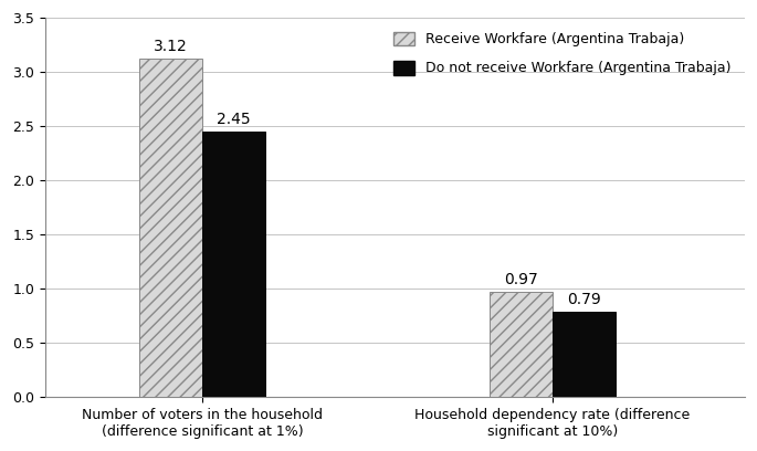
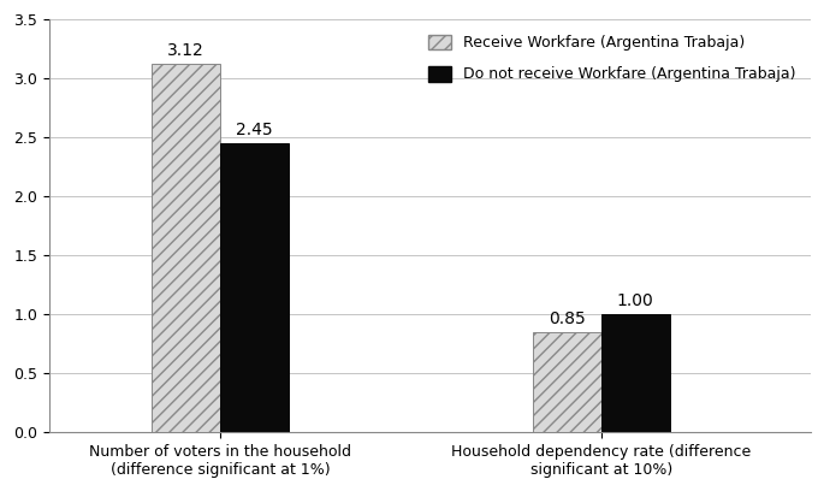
Receive Workfare (Argentina Trabaja)/Household dependency rate (difference significant at 10%): 0.97 -> 0.85
Do not receive Workfare (Argentina Trabaja)/Household dependency rate (difference significant at 10%): 0.79 -> 1.00
